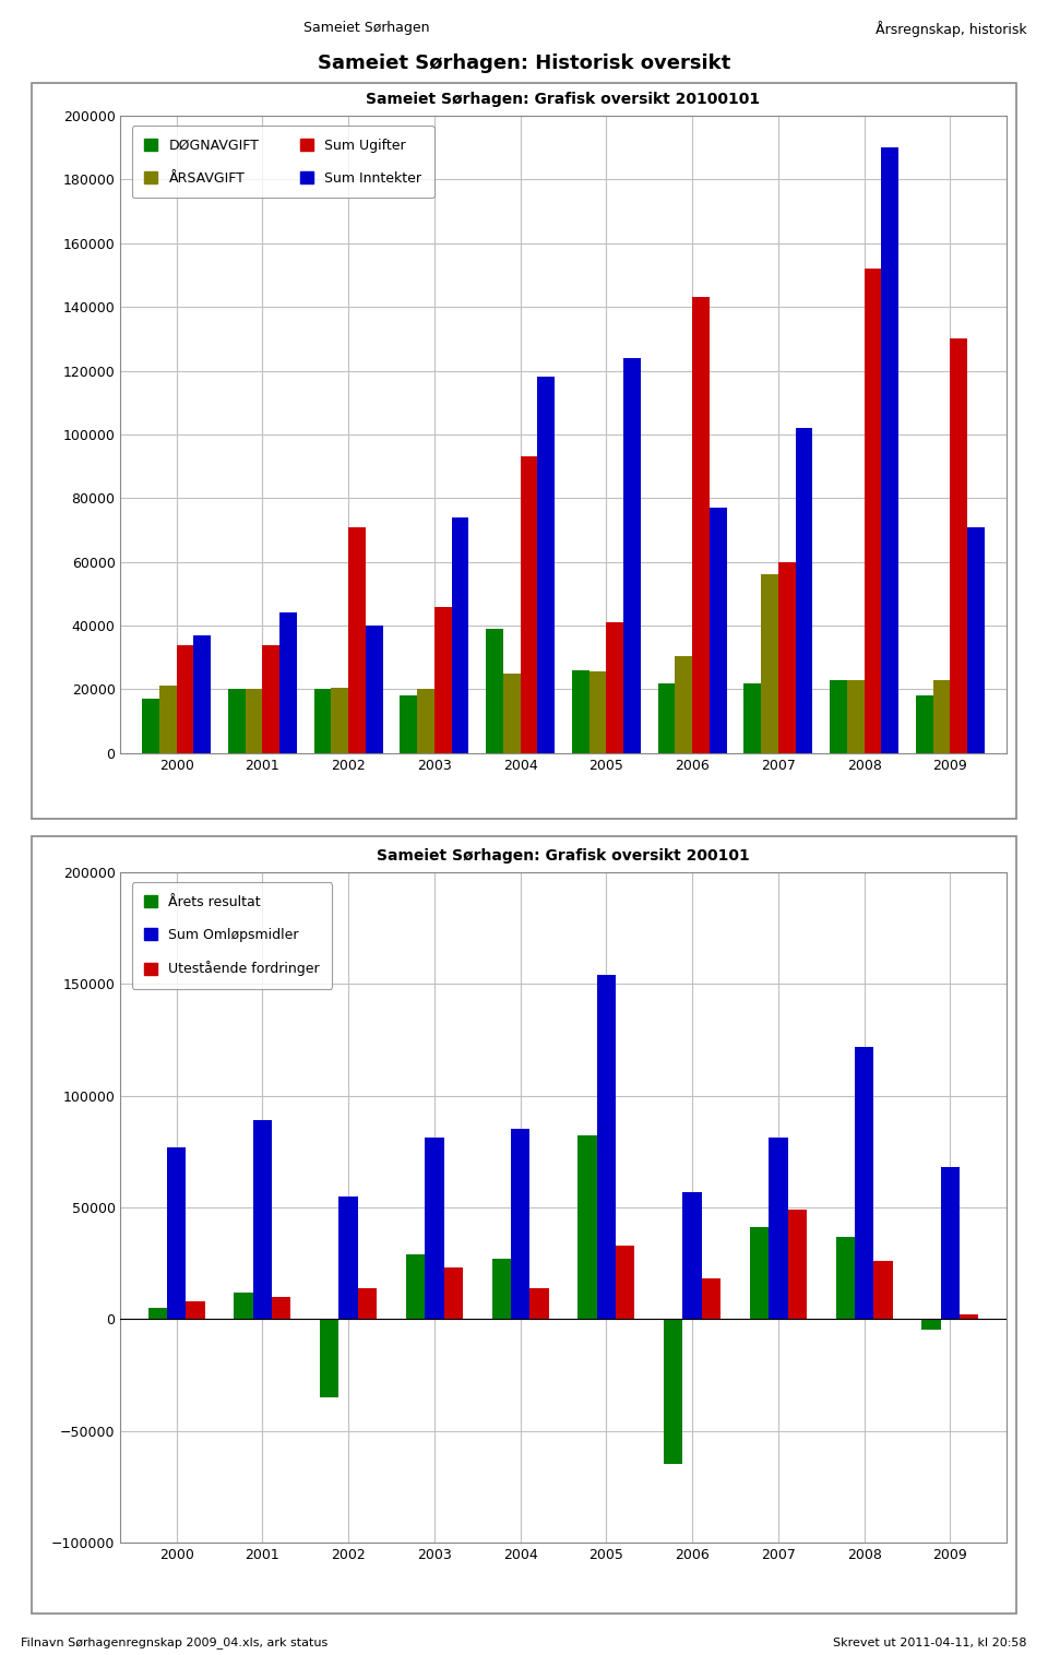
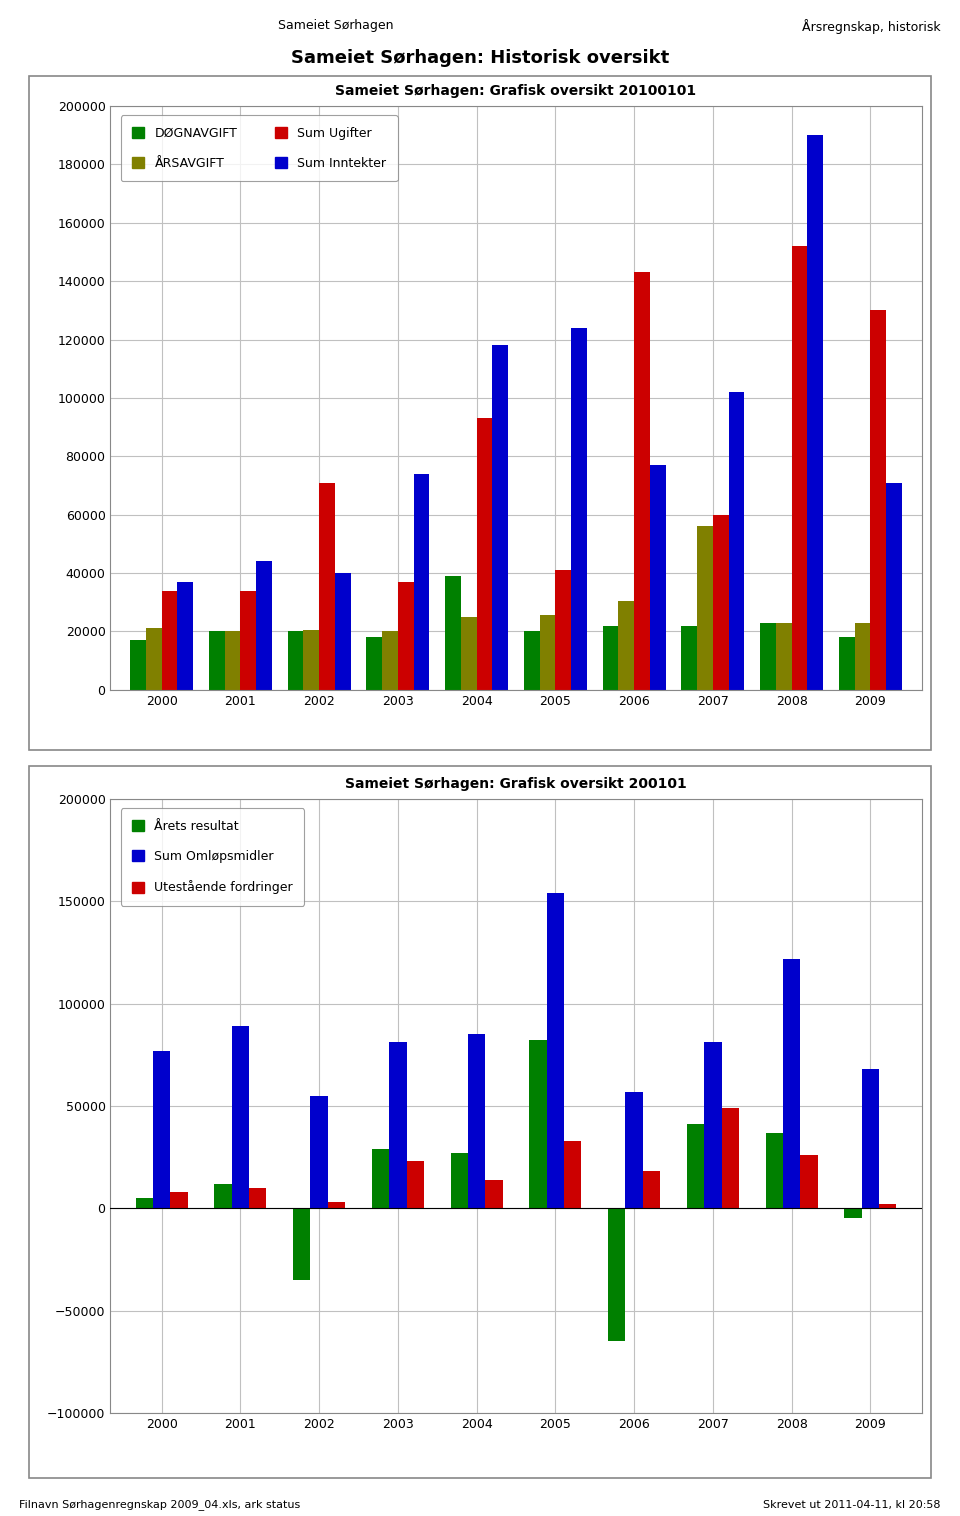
Sameiet Sørhagen: Grafisk oversikt 20100101/Sum Ugifter/2003: 46000 -> 37000
Sameiet Sørhagen: Grafisk oversikt 20100101/DØGNAVGIFT/2005: 26000 -> 20000
Sameiet Sørhagen: Grafisk oversikt 200101/Utestående fordringer/2002: 14000 -> 3000
